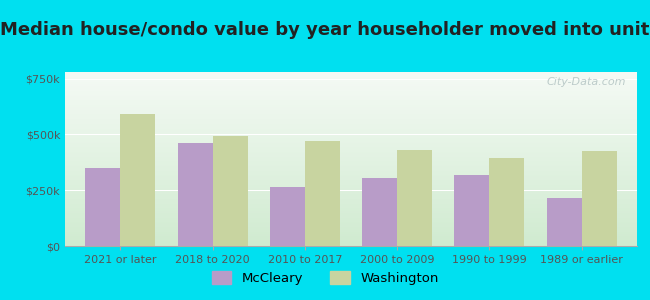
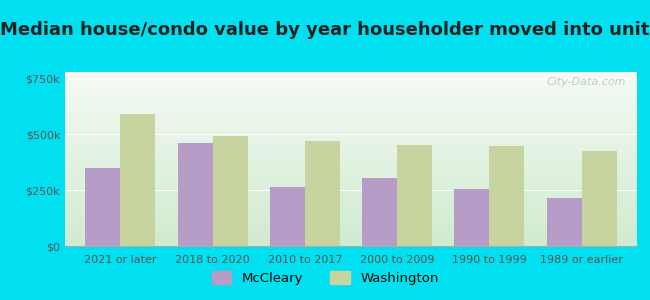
Washington/2000 to 2009: $430k -> $455k
McCleary/1990 to 1999: $320k -> $255k
Washington/1990 to 1999: $395k -> $450k
